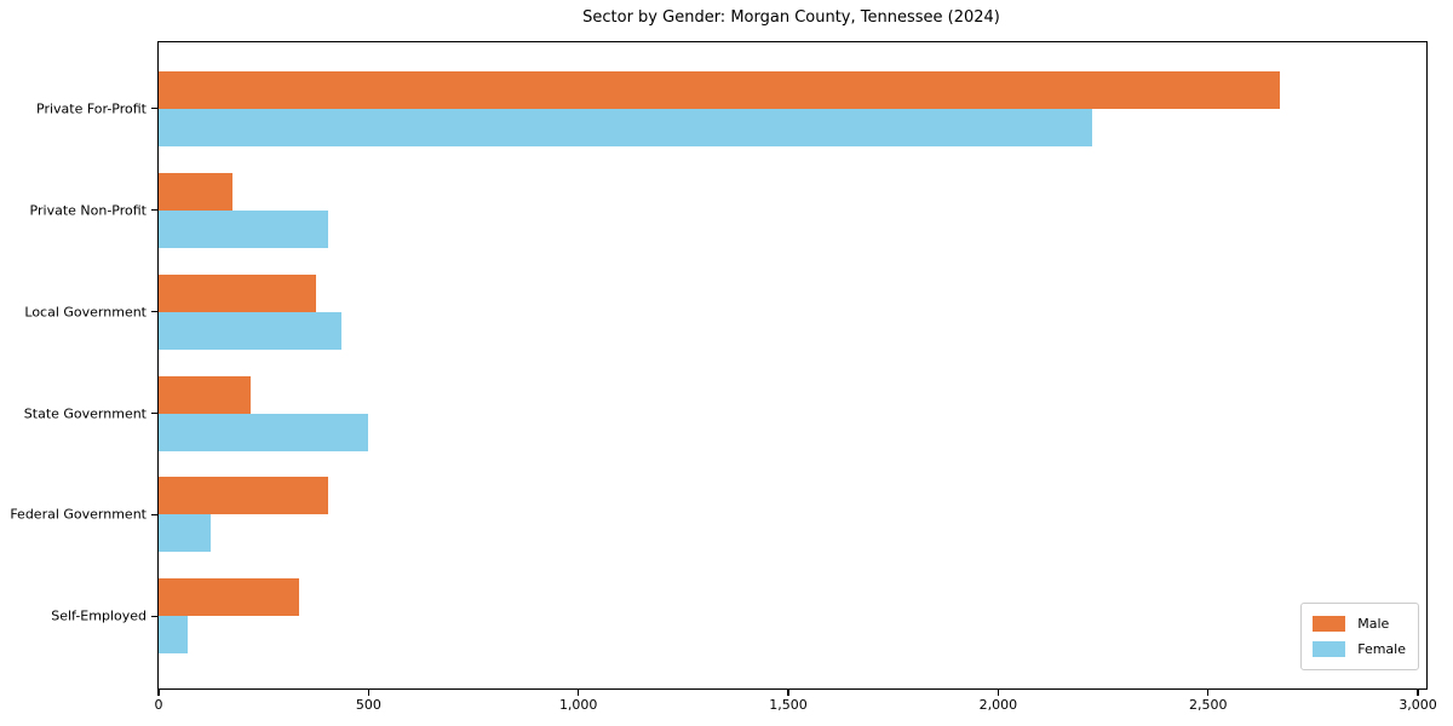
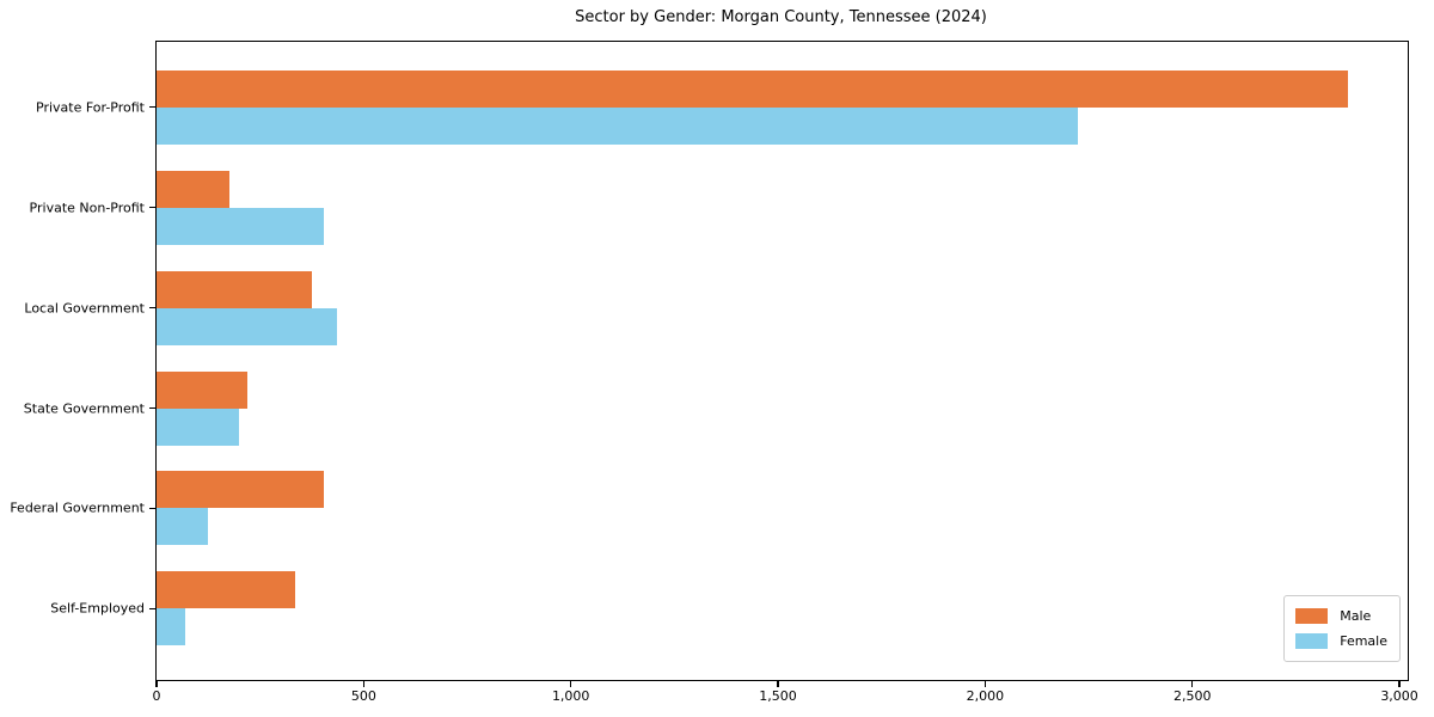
Male/Private For-Profit: 2670 -> 2880
Female/State Government: 500 -> 200
